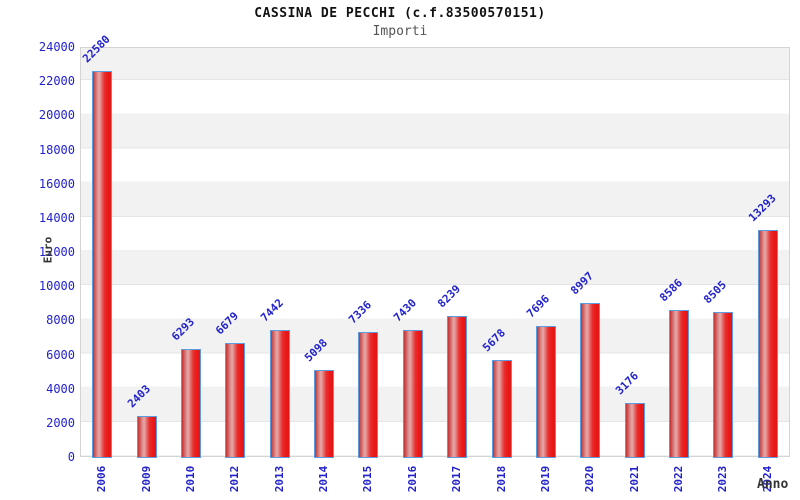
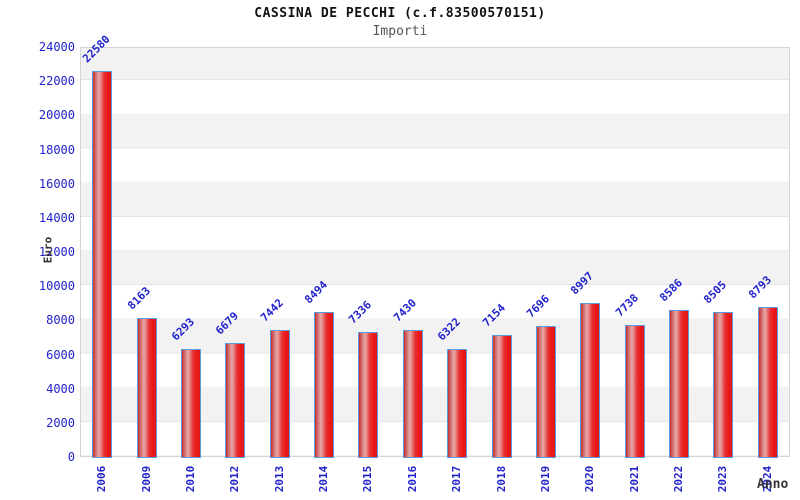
2009: 2403 -> 8163
2014: 5098 -> 8494
2017: 8239 -> 6322
2018: 5678 -> 7154
2021: 3176 -> 7738
2024: 13293 -> 8793
